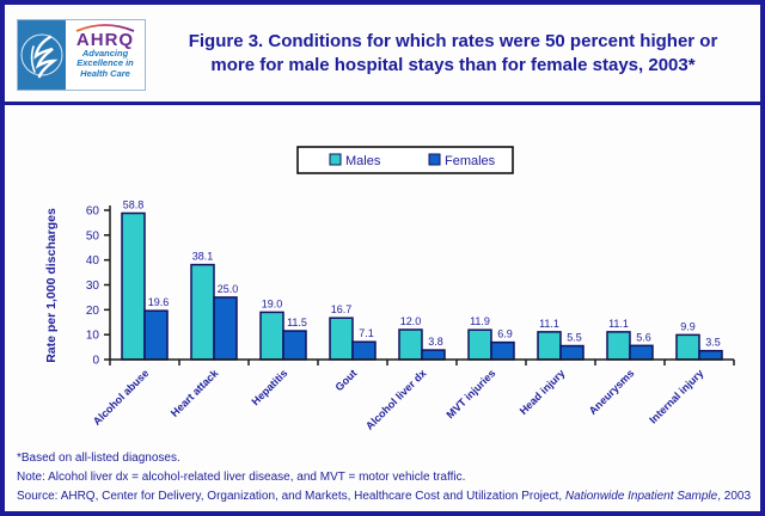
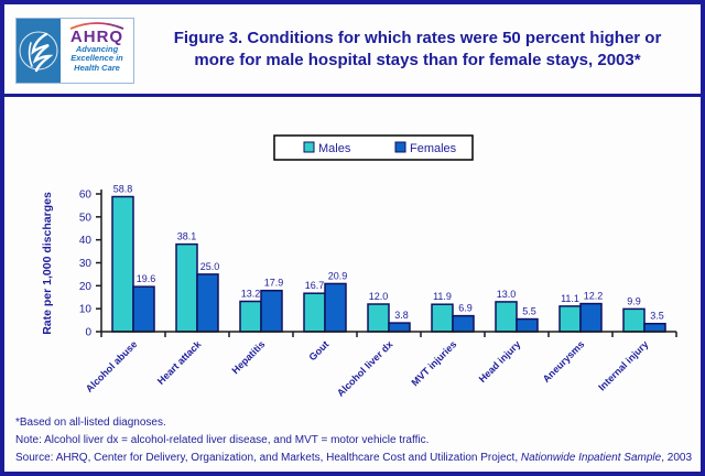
Males/Hepatitis: 19.0 -> 13.2
Females/Hepatitis: 11.5 -> 17.9
Females/Gout: 7.1 -> 20.9
Males/Head injury: 11.1 -> 13.0
Females/Aneurysms: 5.6 -> 12.2
